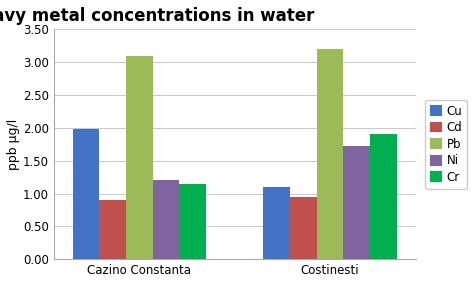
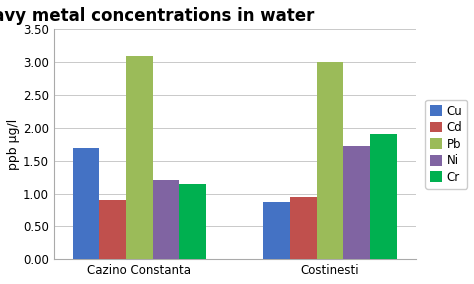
Cu/Cazino Constanta: 1.98 -> 1.70
Cu/Costinesti: 1.10 -> 0.87
Pb/Costinesti: 3.2 -> 3.0
